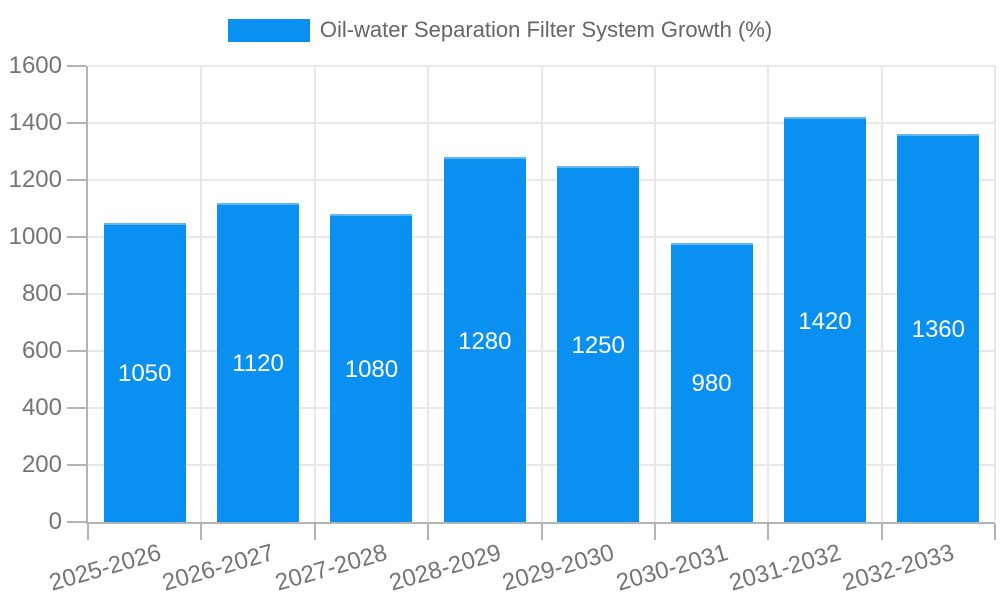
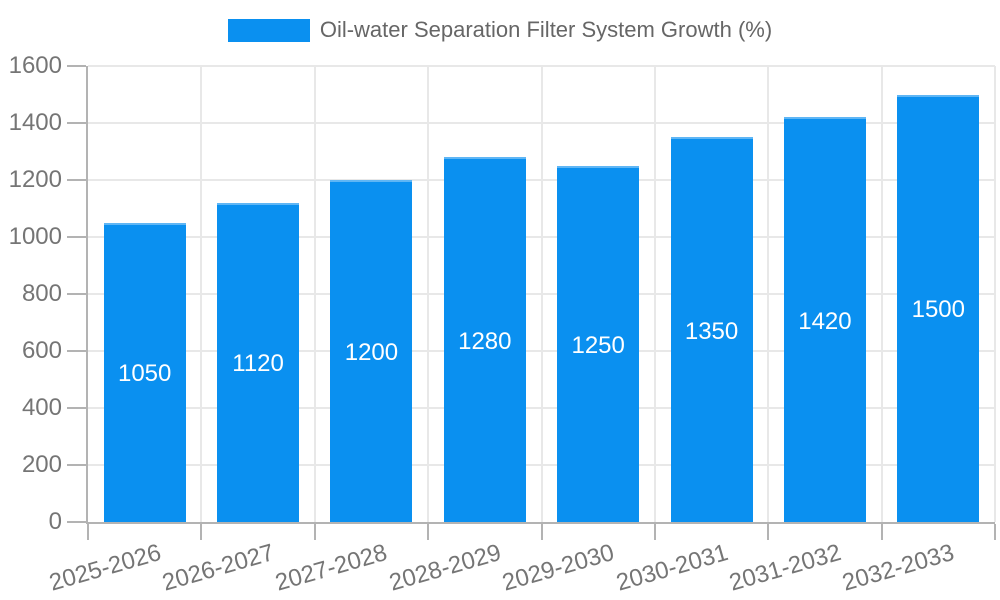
2027-2028: 1080 -> 1200
2030-2031: 980 -> 1350
2032-2033: 1360 -> 1500
